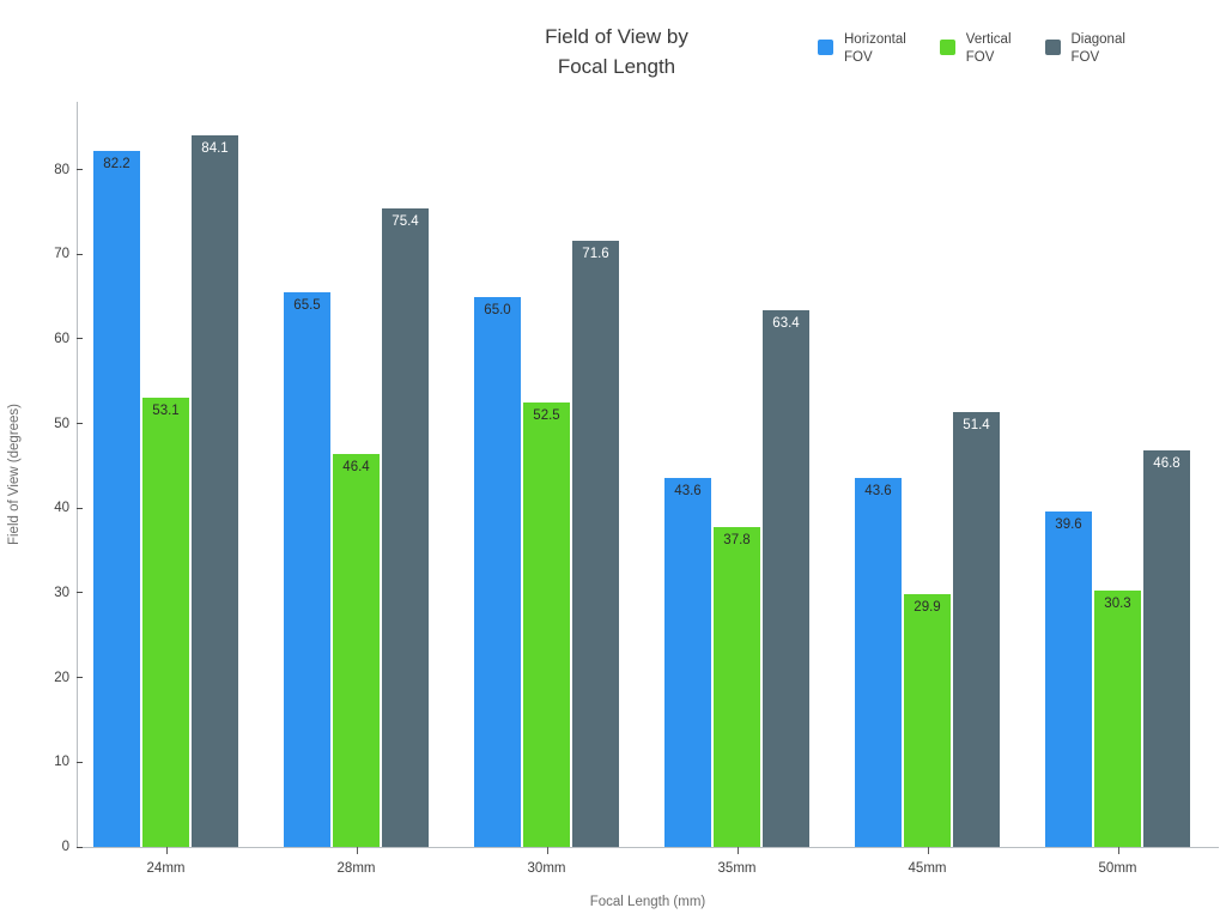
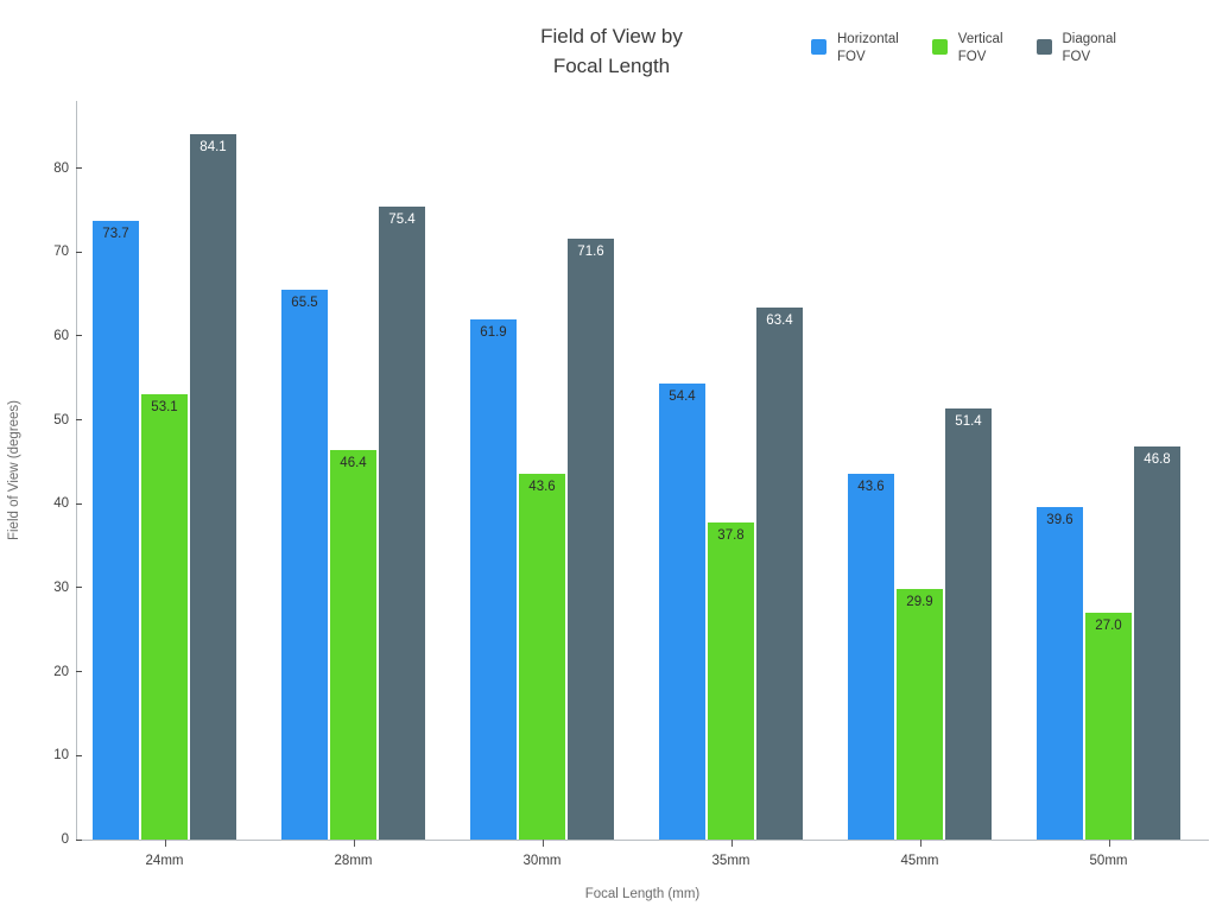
Horizontal FOV/24mm: 82.2 -> 73.7
Horizontal FOV/30mm: 65.0 -> 61.9
Vertical FOV/30mm: 52.5 -> 43.6
Horizontal FOV/35mm: 43.6 -> 54.4
Vertical FOV/50mm: 30.3 -> 27.0
